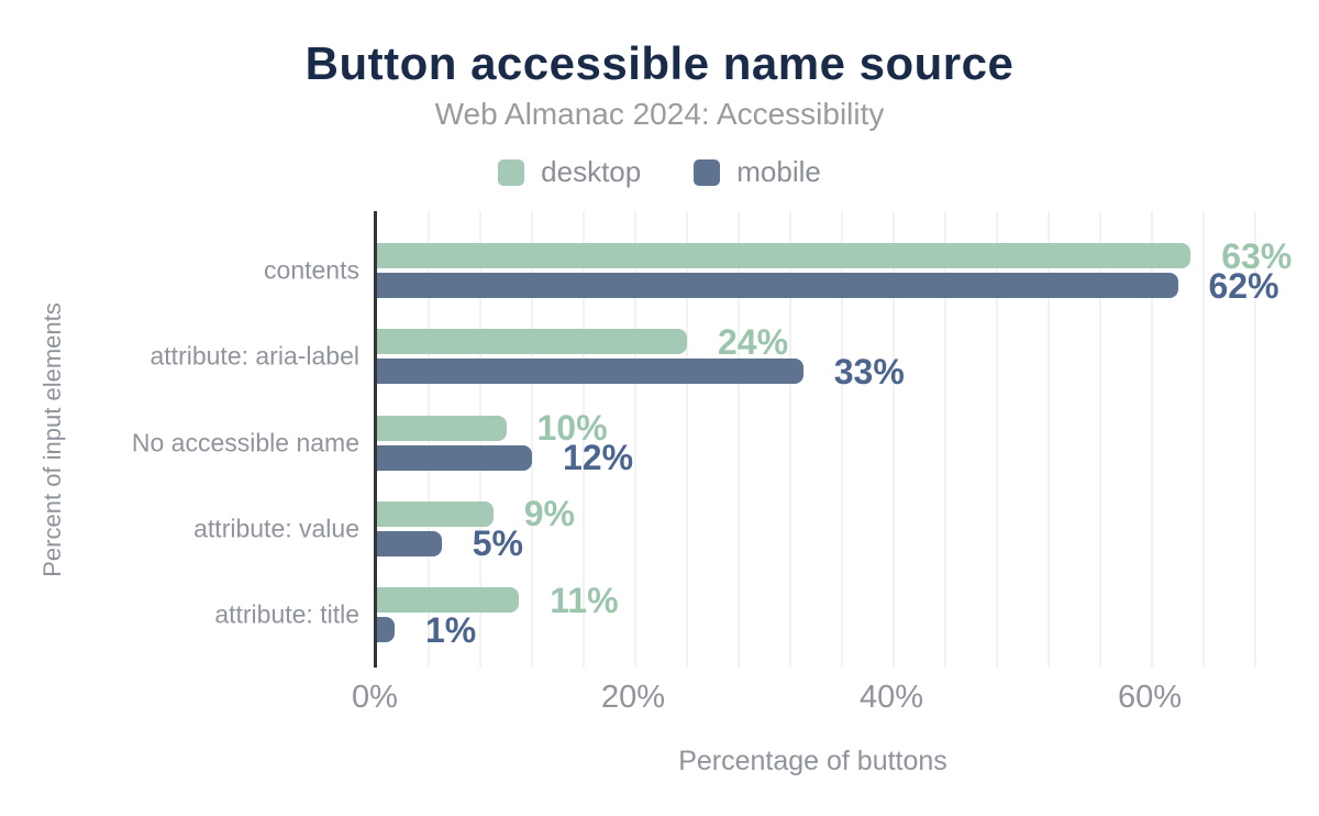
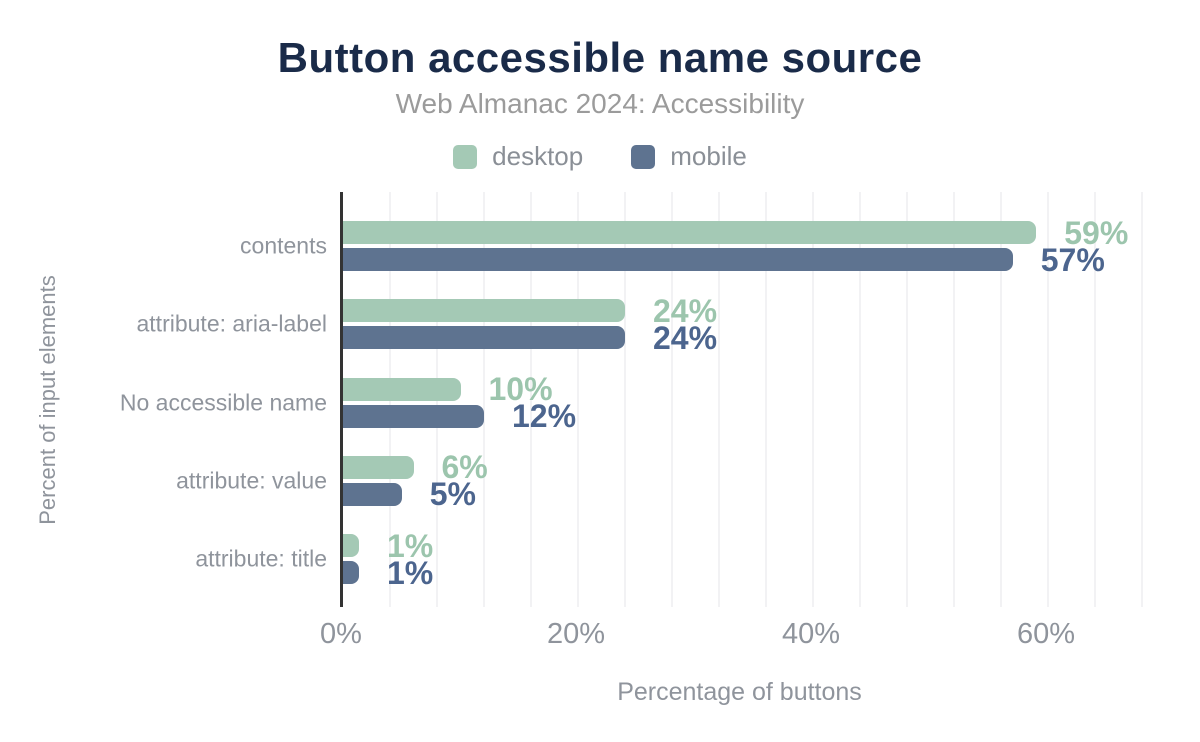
desktop/contents: 63% -> 59%
mobile/contents: 62% -> 57%
mobile/attribute: aria-label: 33% -> 24%
desktop/attribute: value: 9% -> 6%
desktop/attribute: title: 11% -> 1%
